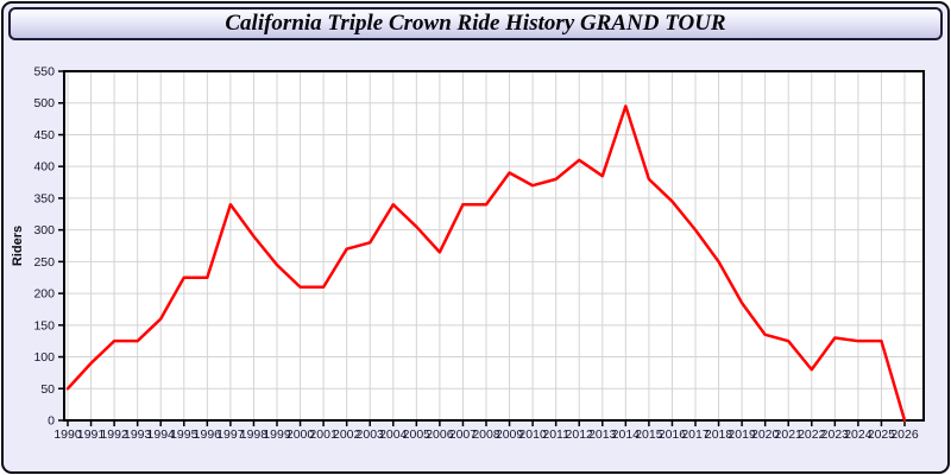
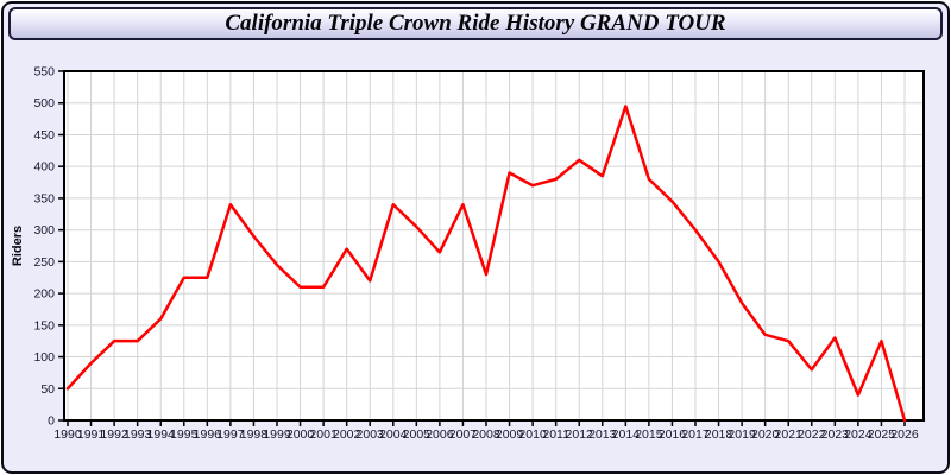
2003: 280 -> 220
2008: 340 -> 230
2024: 120 -> 40
